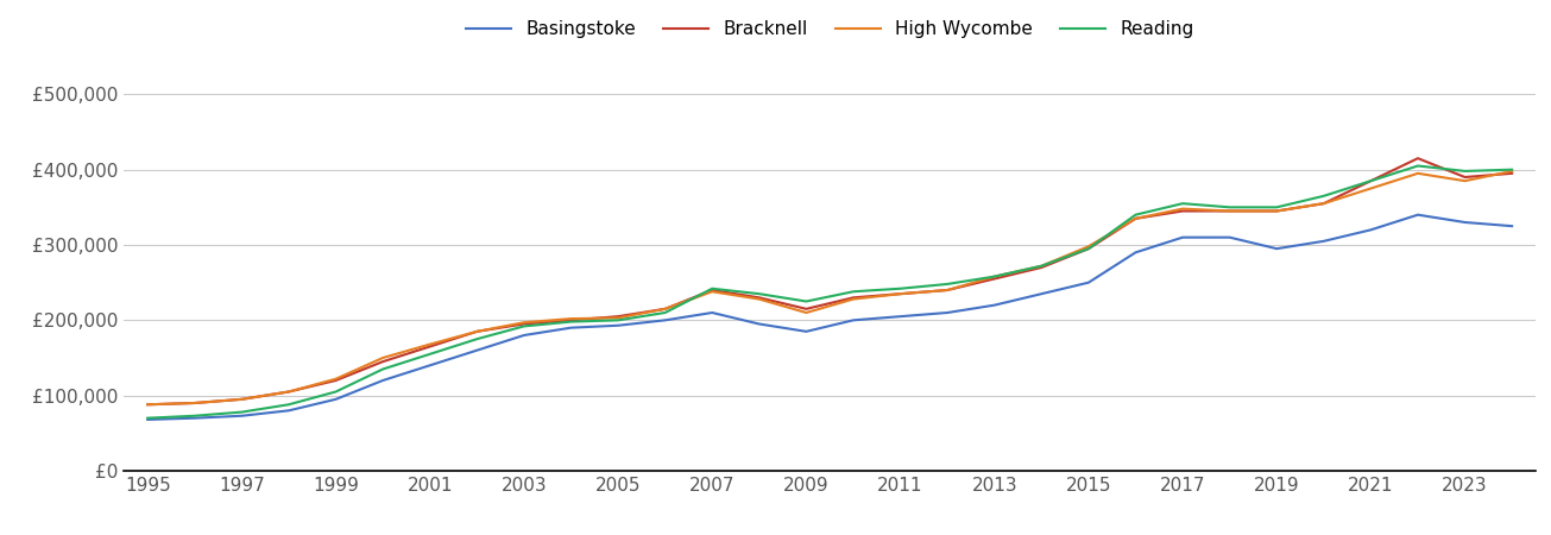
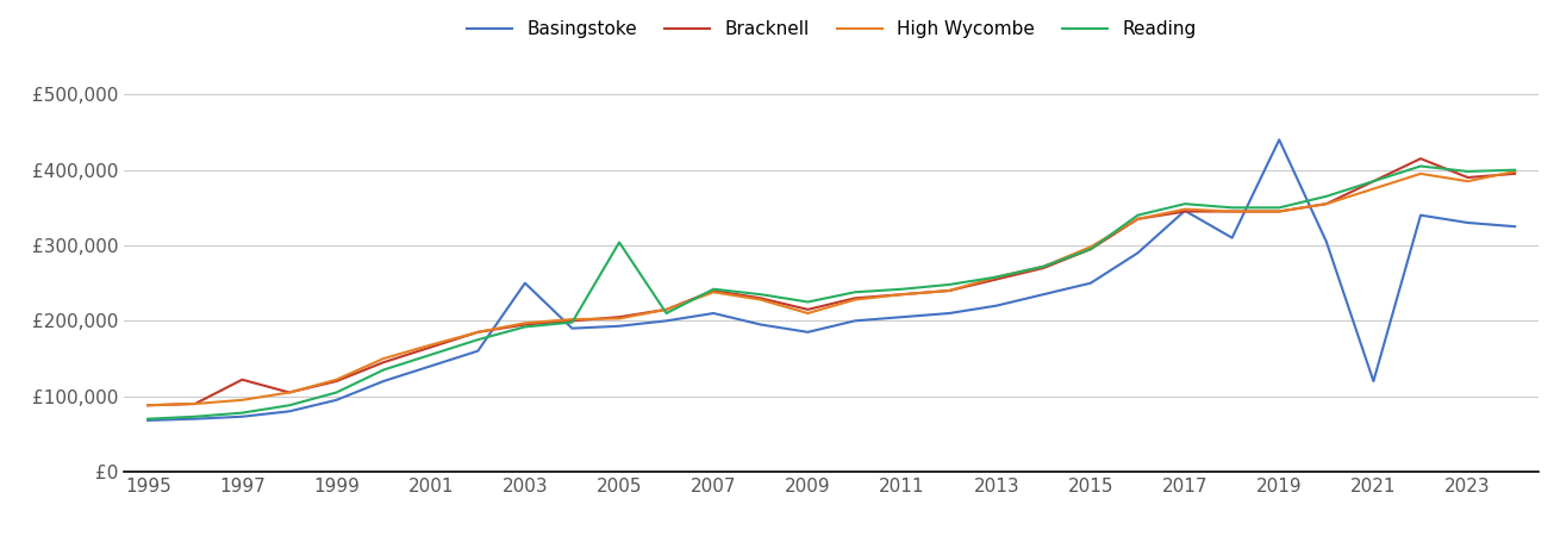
Bracknell/1997: £95,000 -> £122,000
Basingstoke/2003: £180,000 -> £250,000
Reading/2005: £200,000 -> £304,000
Basingstoke/2017: £310,000 -> £346,000
Basingstoke/2019: £295,000 -> £440,000
Basingstoke/2021: £320,000 -> £120,000
